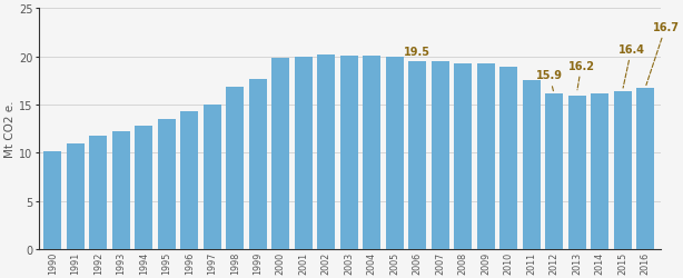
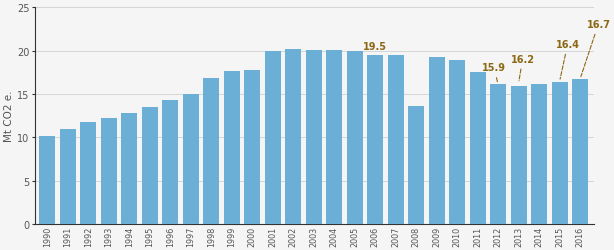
2000: 19.8 -> 17.8
2008: 19.3 -> 13.6
